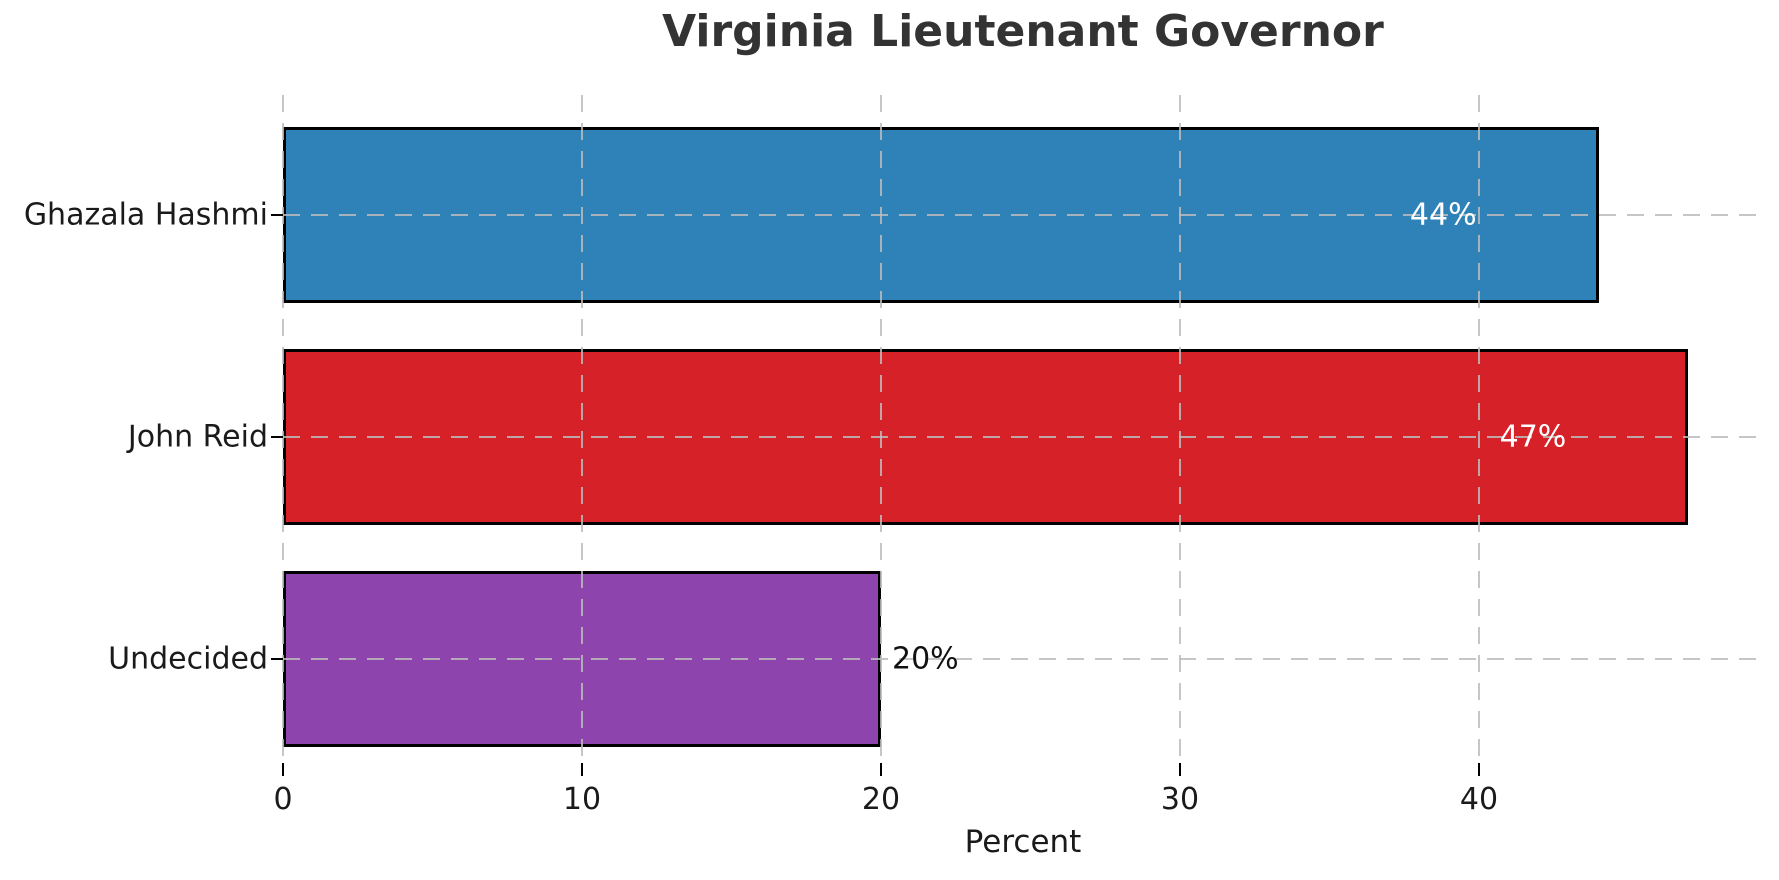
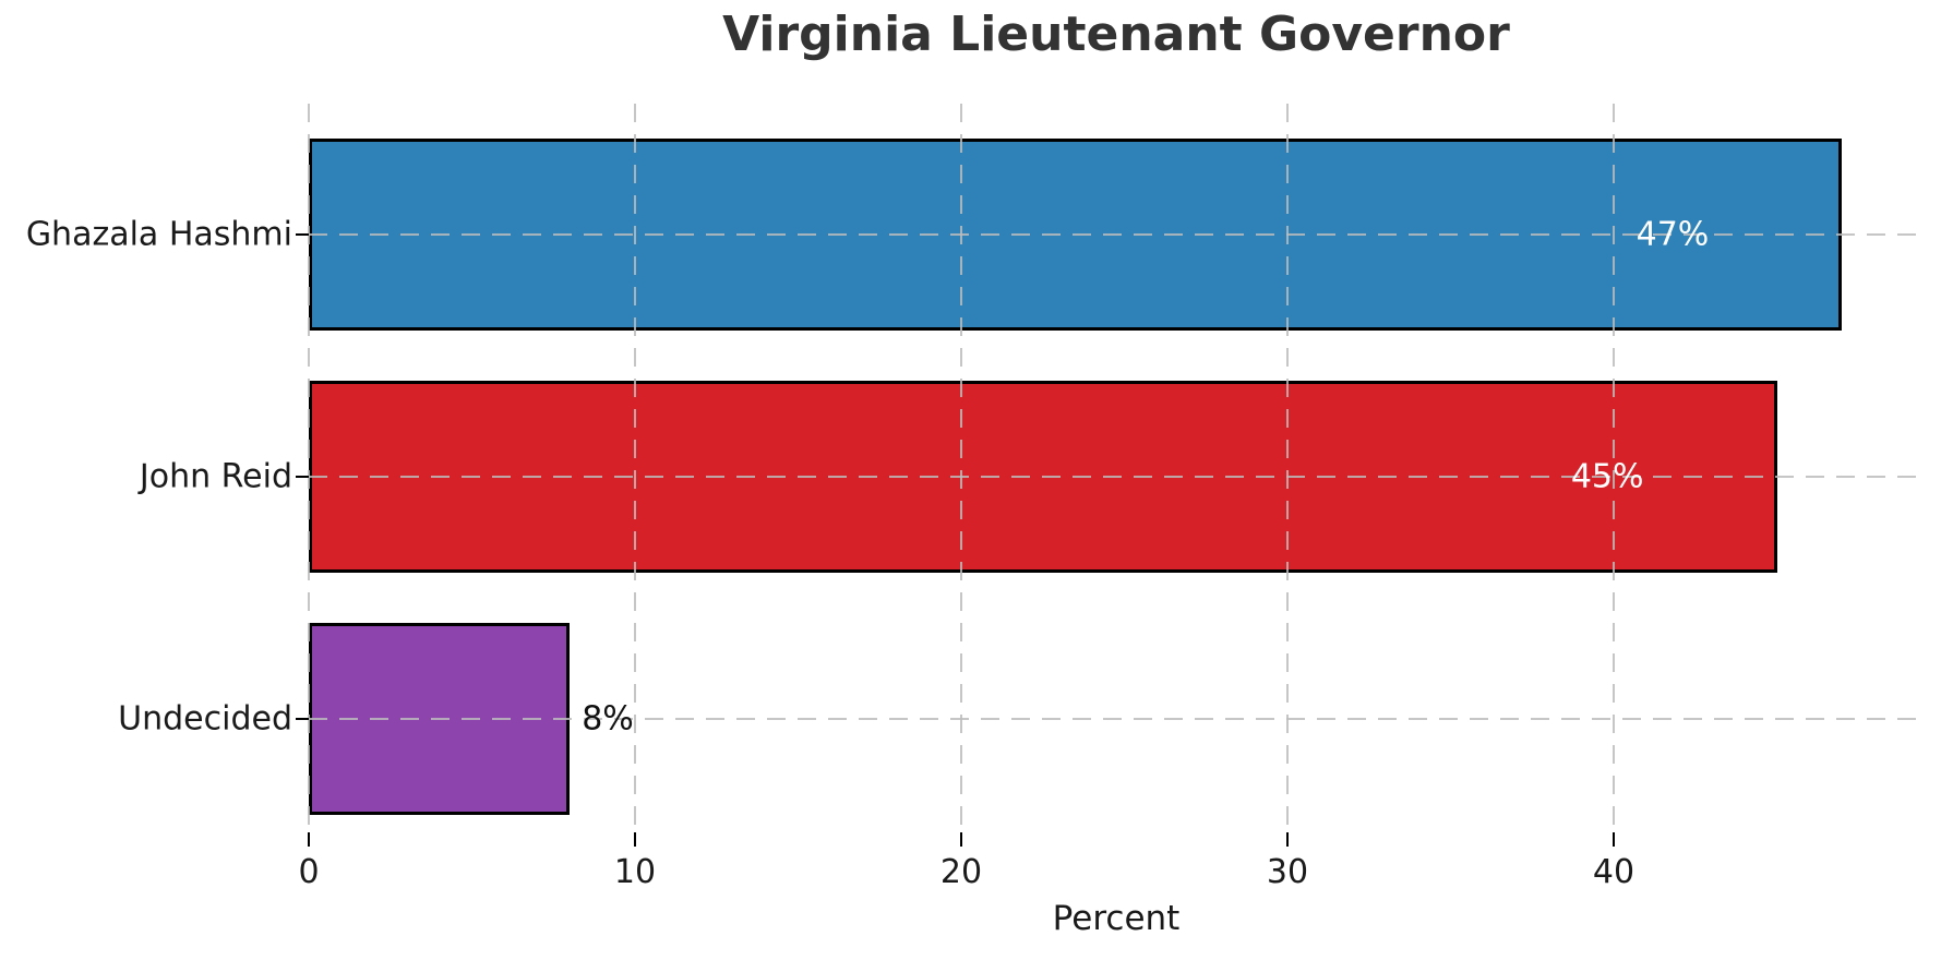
Ghazala Hashmi: 44% -> 47%
John Reid: 47% -> 45%
Undecided: 20% -> 8%
